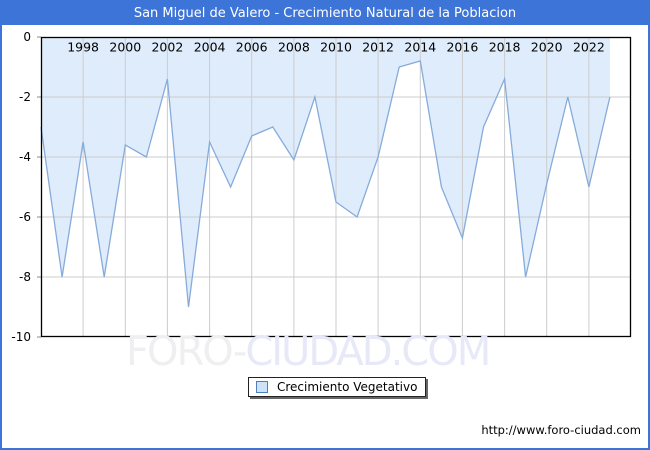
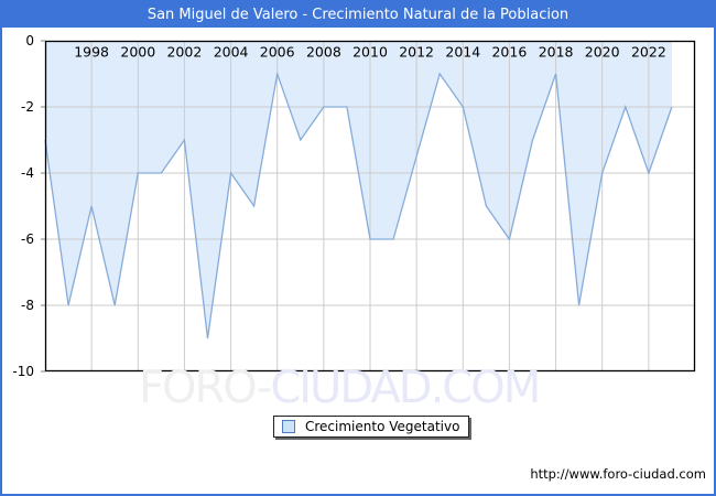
1998: -3.5 -> -5.0
2000: -3.6 -> -4.0
2002: -1.4 -> -3.0
2004: -3.5 -> -4.0
2006: -3.3 -> -1.0
2008: -4.1 -> -2.0
2010: -5.5 -> -6.0
2012: -4.0 -> -3.5
2014: -0.8 -> -2.0
2016: -6.7 -> -6.0
2018: -1.4 -> -1.0
2020: -4.9 -> -4.0
2022: -5.0 -> -4.0
